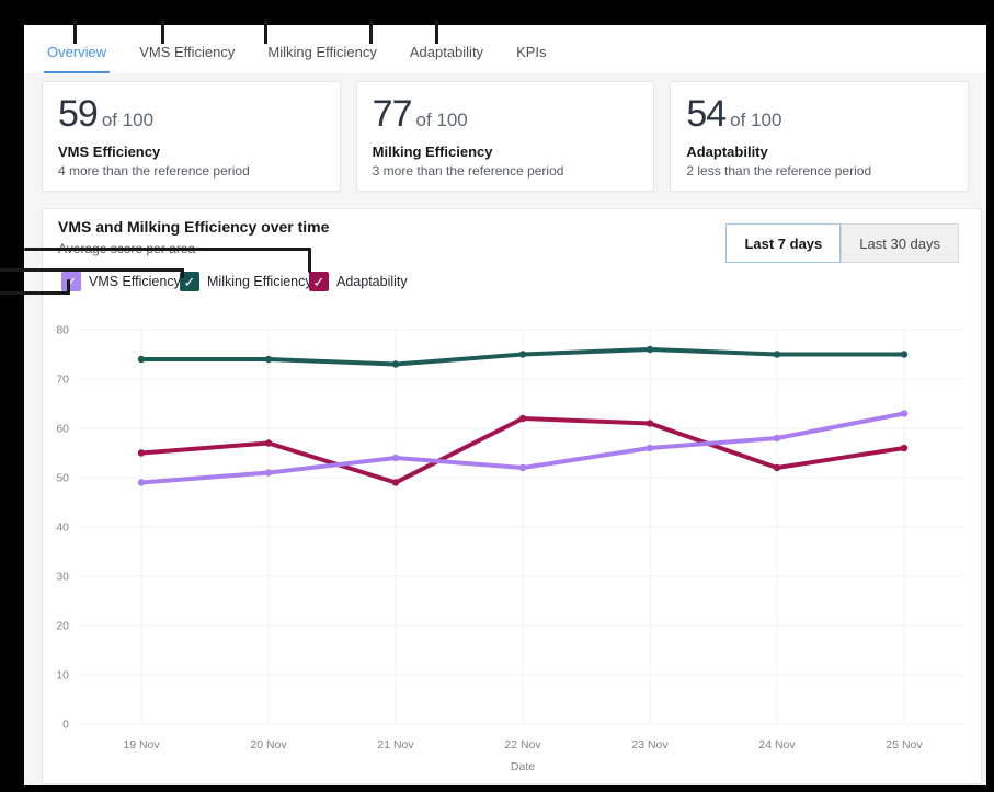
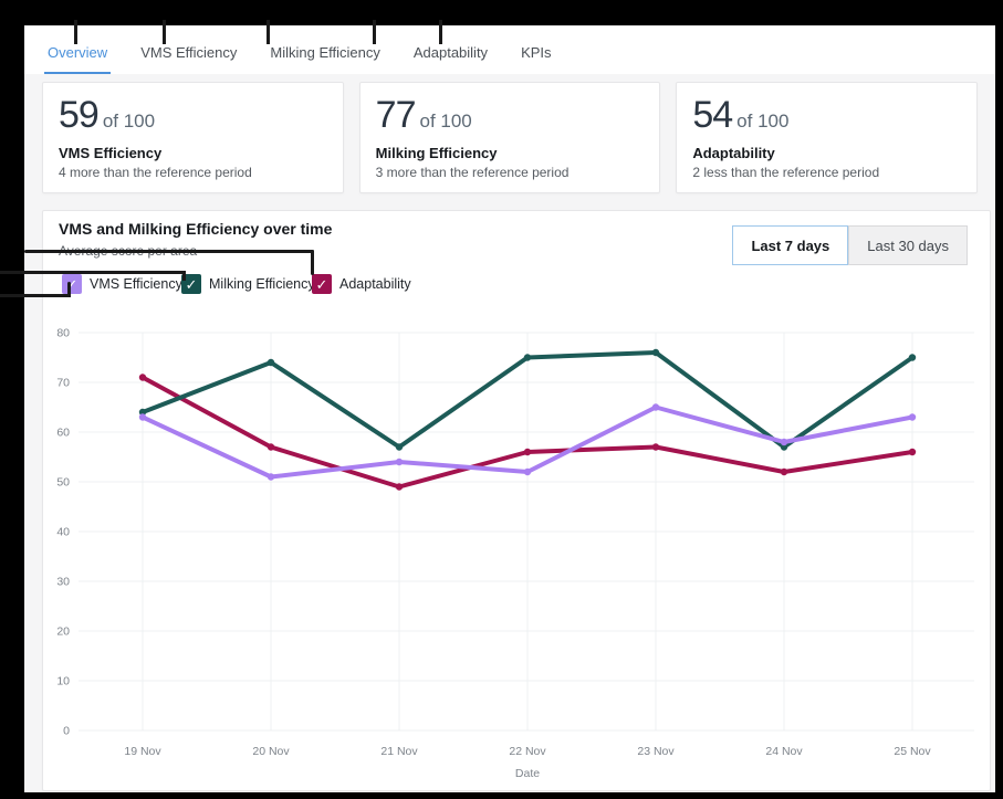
VMS Efficiency/19 Nov: 49 -> 63
Milking Efficiency/19 Nov: 74 -> 64
Adaptability/19 Nov: 55 -> 71
Milking Efficiency/21 Nov: 73 -> 57
Adaptability/22 Nov: 62 -> 56
VMS Efficiency/23 Nov: 56 -> 65
Adaptability/23 Nov: 61 -> 57
Milking Efficiency/24 Nov: 75 -> 57
